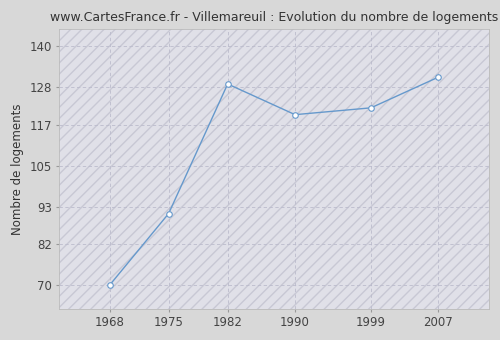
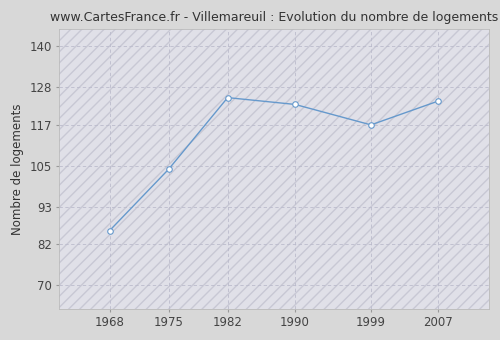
1968: 70 -> 86
1975: 91 -> 104
1982: 129 -> 125
1990: 120 -> 123
1999: 122 -> 117
2007: 131 -> 124
